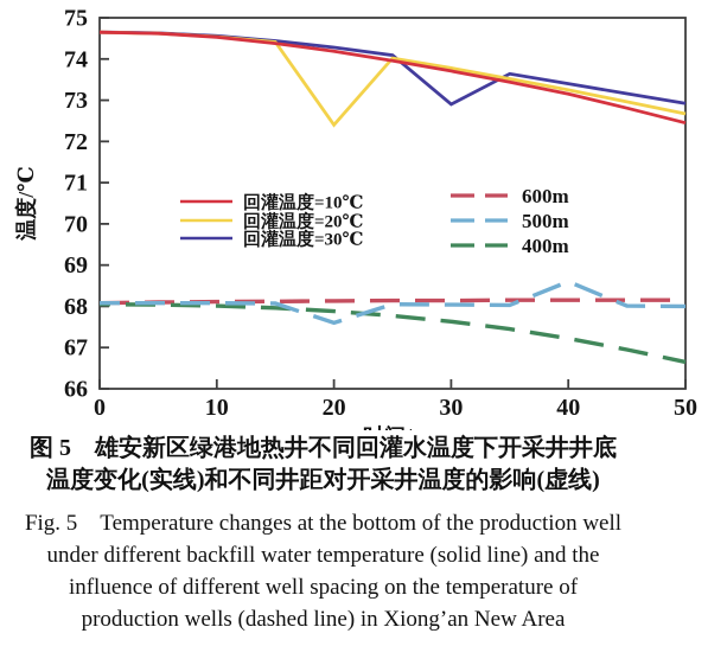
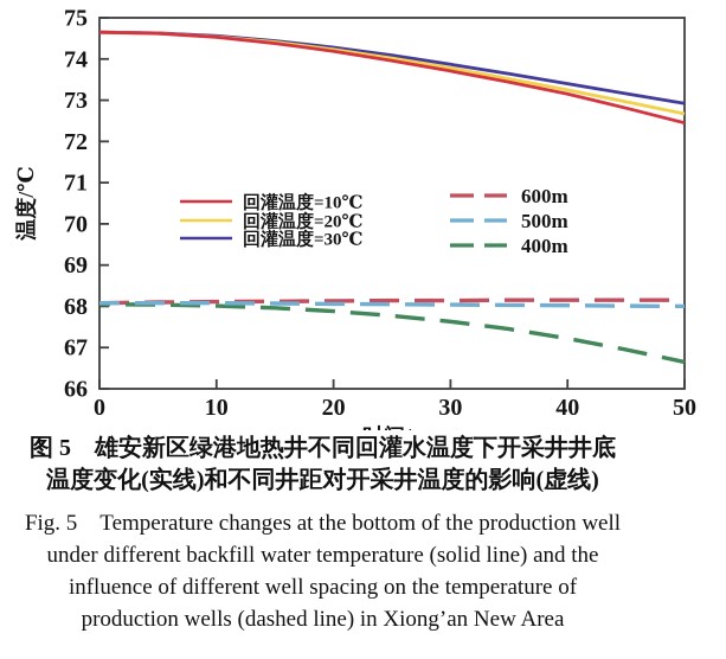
回灌温度=20℃/20: 72.4 -> 74.2
500m/20: 67.6 -> 68.1
回灌温度=30℃/30: 72.9 -> 73.9
500m/40: 68.6 -> 68.0
